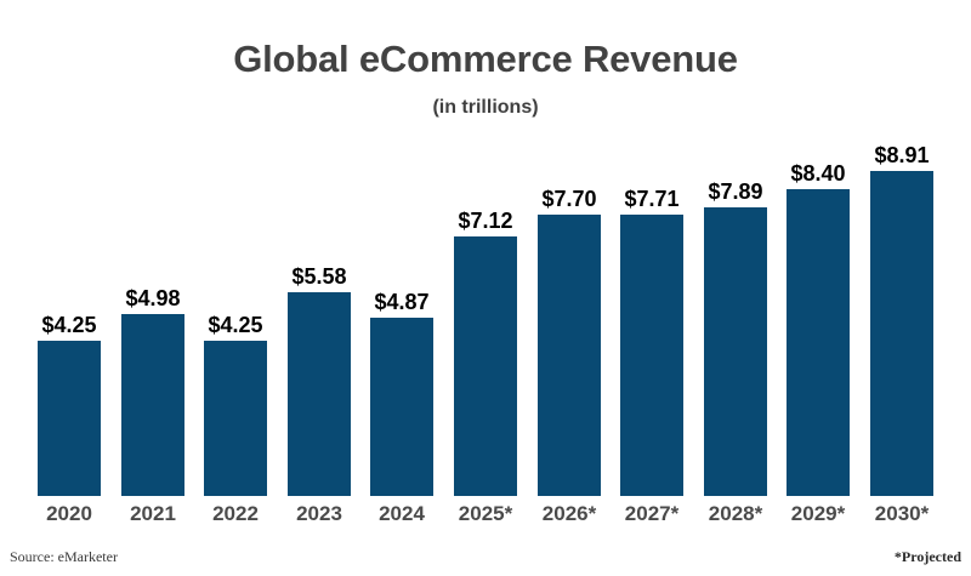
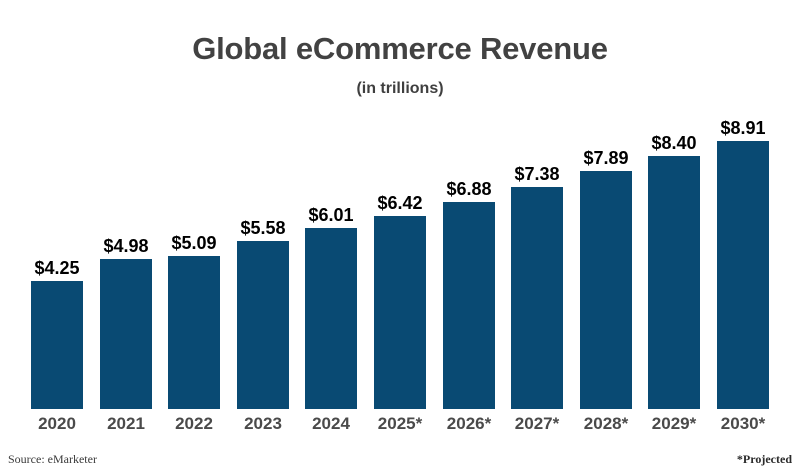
2022: $4.25 -> $5.09
2024: $4.87 -> $6.01
2025*: $7.12 -> $6.42
2026*: $7.70 -> $6.88
2027*: $7.71 -> $7.38
